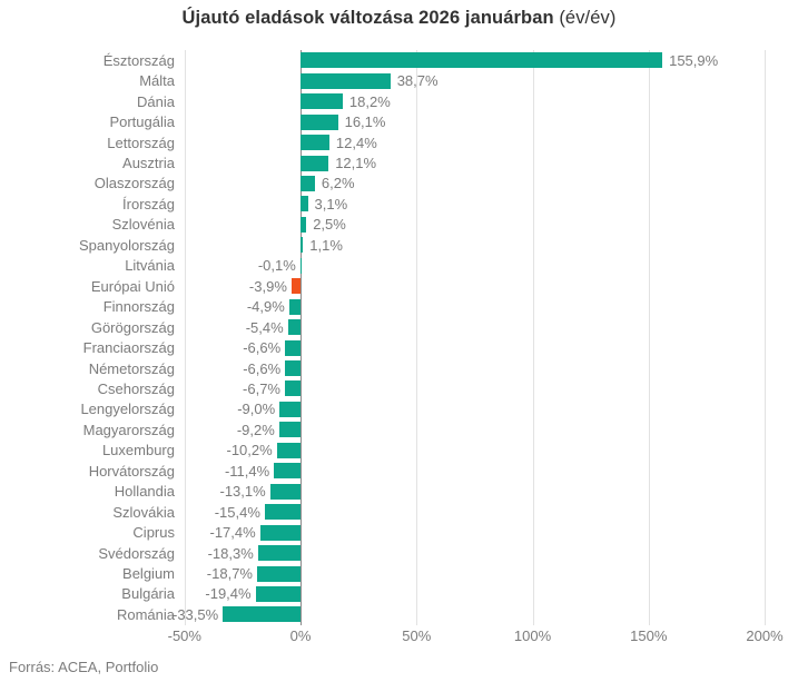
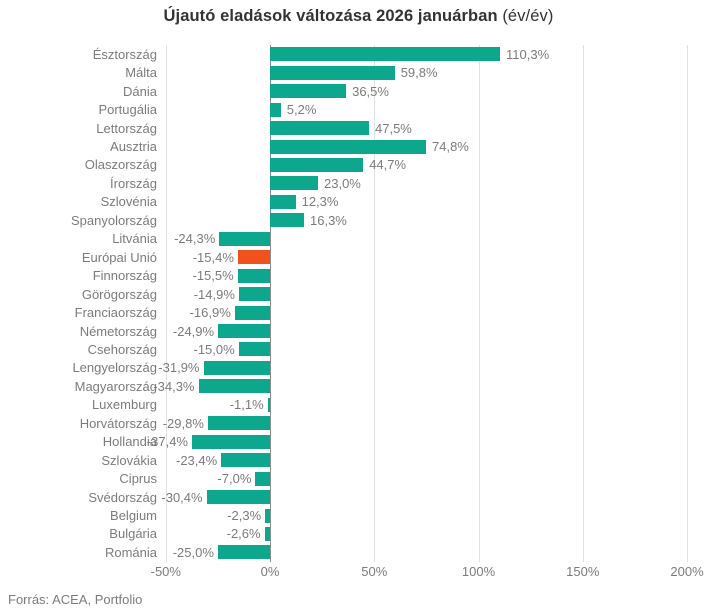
Észtország: 155,9% -> 110,3%
Málta: 38,7% -> 59,8%
Dánia: 18,2% -> 36,5%
Portugália: 16,1% -> 5,2%
Lettország: 12,4% -> 47,5%
Ausztria: 12,1% -> 74,8%
Olaszország: 6,2% -> 44,7%
Írország: 3,1% -> 23,0%
Szlovénia: 2,5% -> 12,3%
Spanyolország: 1,1% -> 16,3%
Litvánia: -0,1% -> -24,3%
Európai Unió: -3,9% -> -15,4%
Finnország: -4,9% -> -15,5%
Görögország: -5,4% -> -14,9%
Franciaország: -6,6% -> -16,9%
Németország: -6,6% -> -24,9%
Csehország: -6,7% -> -15,0%
Lengyelország: -9,0% -> -31,9%
Magyarország: -9,2% -> -34,3%
Luxemburg: -10,2% -> -1,1%
Horvátország: -11,4% -> -29,8%
Hollandia: -13,1% -> -37,4%
Szlovákia: -15,4% -> -23,4%
Ciprus: -17,4% -> -7,0%
Svédország: -18,3% -> -30,4%
Belgium: -18,7% -> -2,3%
Bulgária: -19,4% -> -2,6%
Románia: -33,5% -> -25,0%
